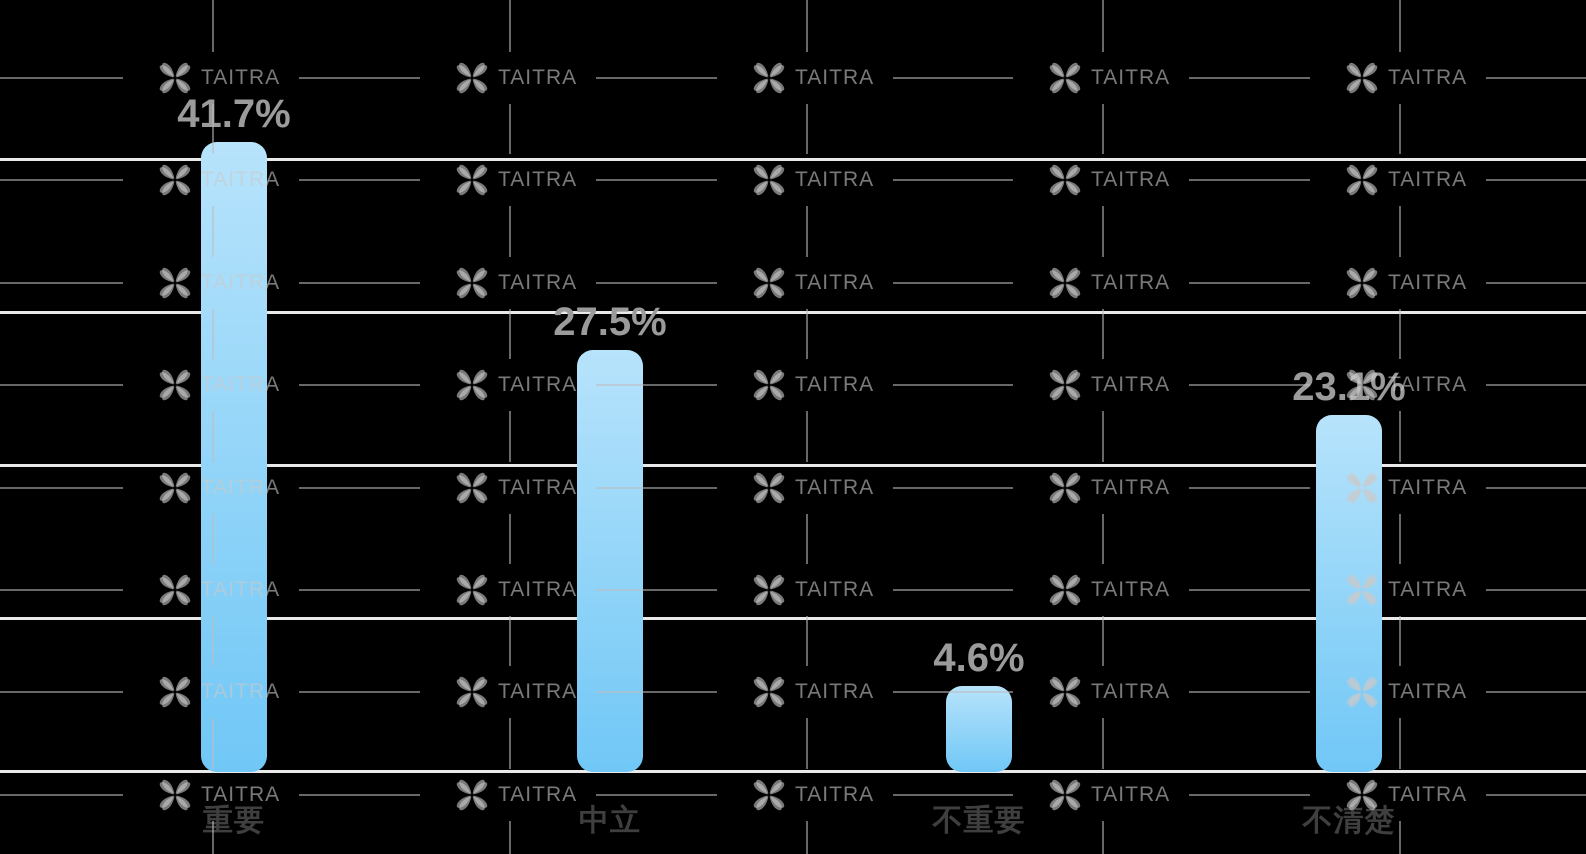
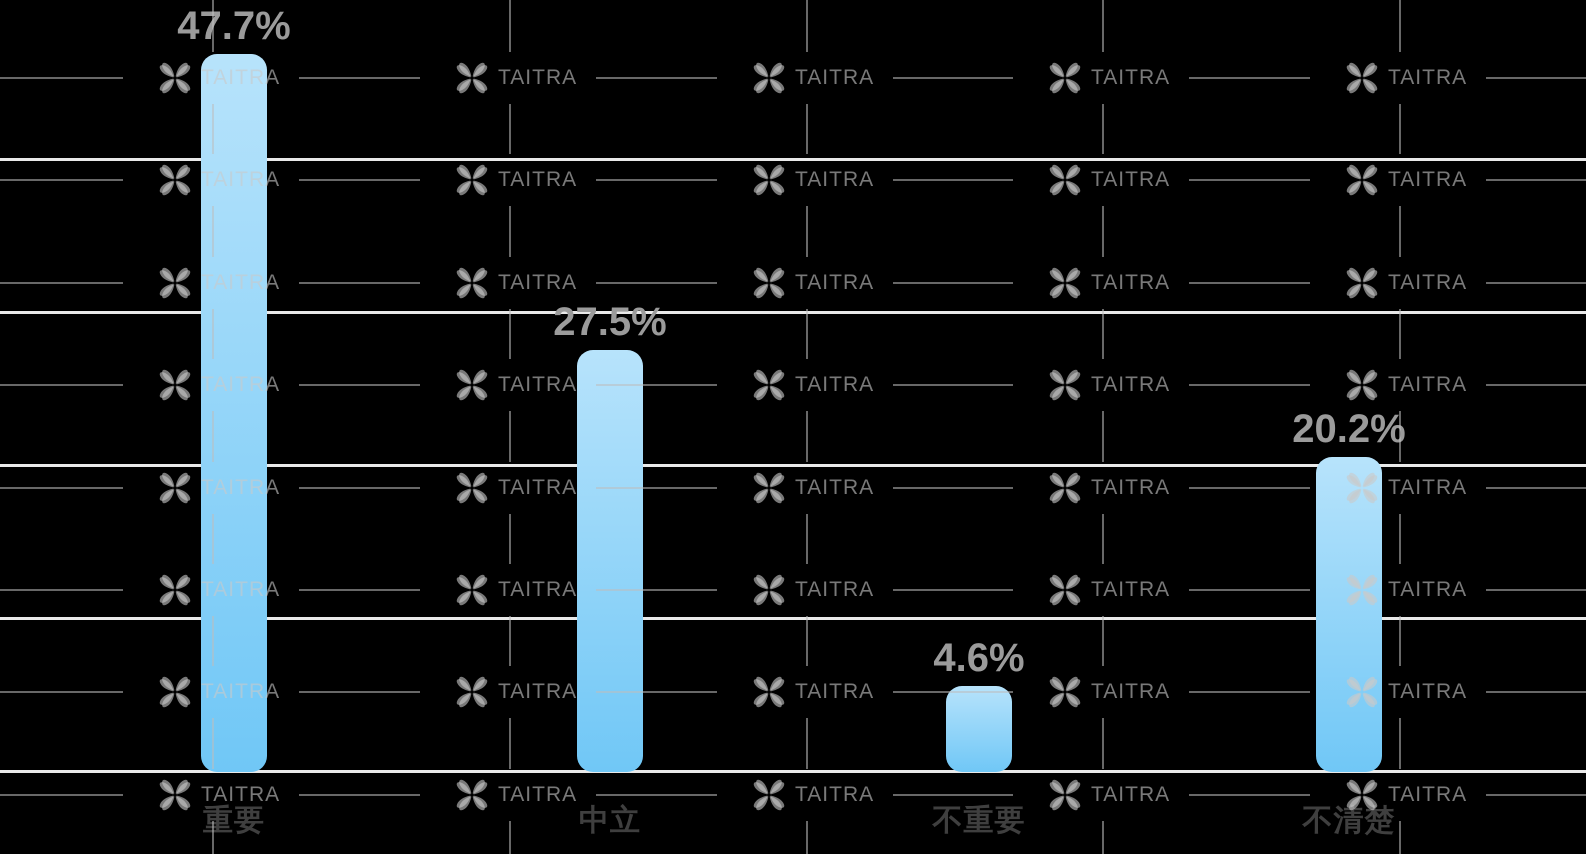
重要: 41.7% -> 47.7%
不清楚: 23.1% -> 20.2%
